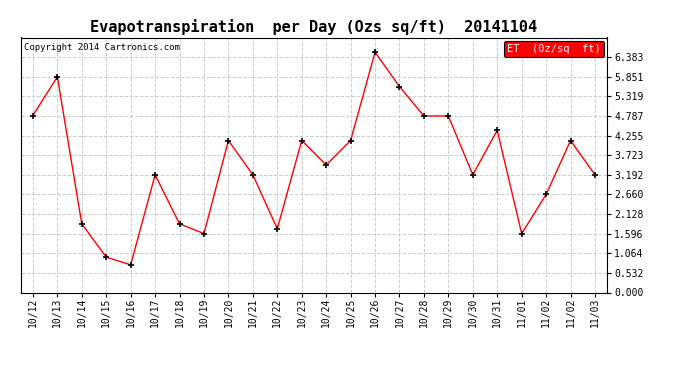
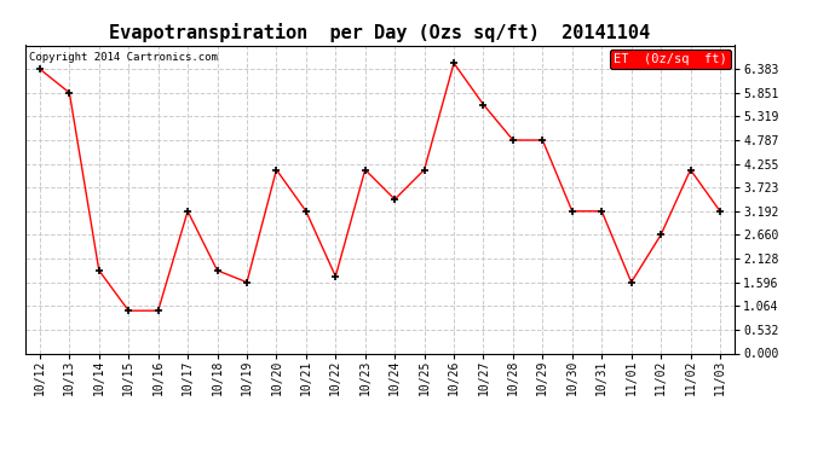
10/12: 4.80 -> 6.38
10/16: 0.75 -> 0.96
10/31: 4.40 -> 3.19
